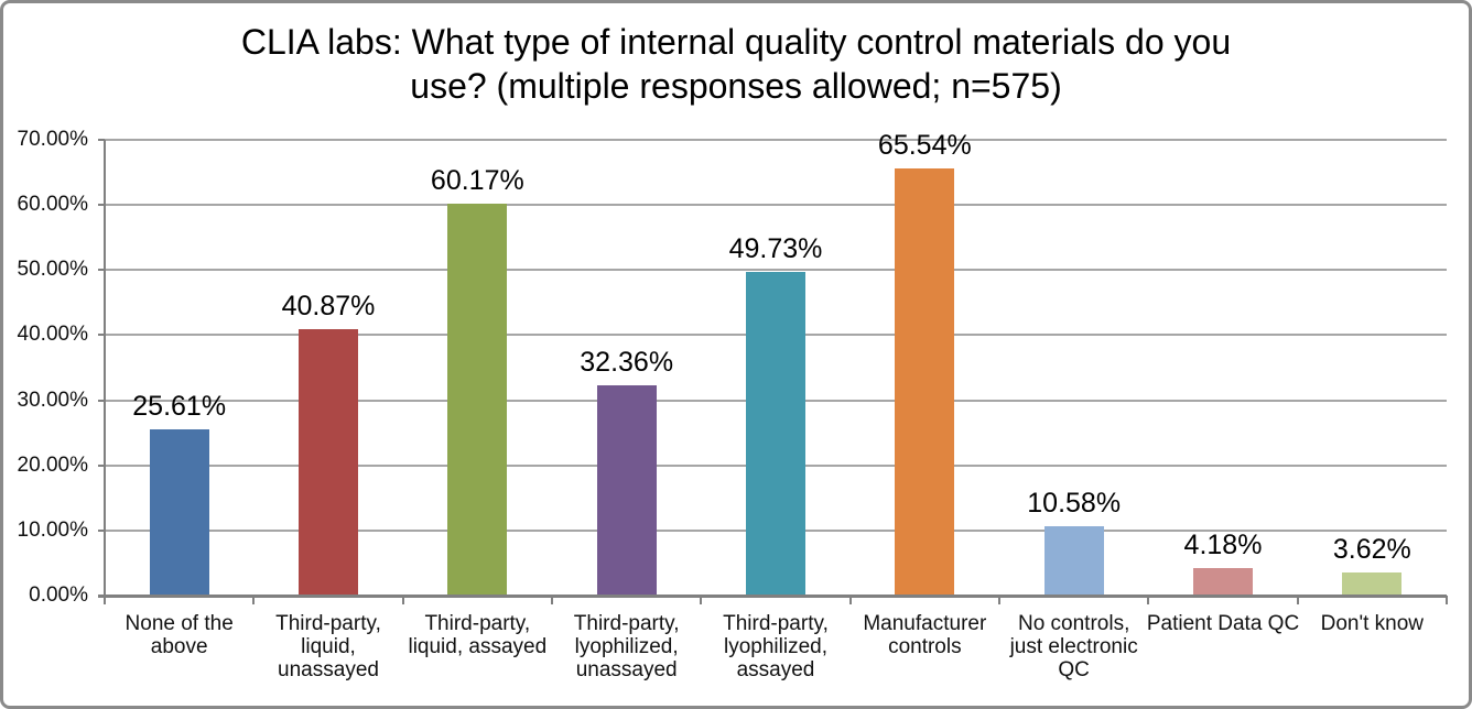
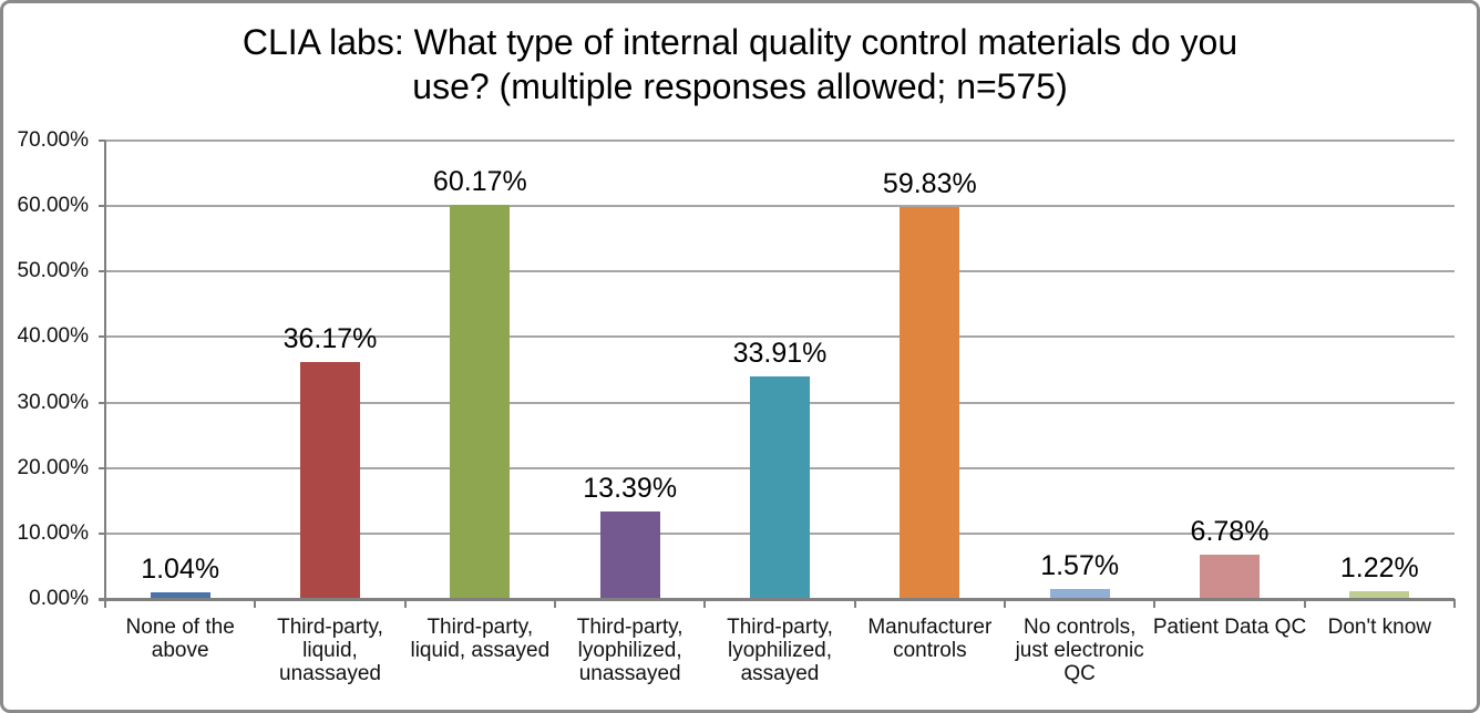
None of the above: 25.61% -> 1.04%
Third-party, liquid, unassayed: 40.87% -> 36.17%
Third-party, lyophilized, unassayed: 32.36% -> 13.39%
Third-party, lyophilized, assayed: 49.73% -> 33.91%
Manufacturer controls: 65.54% -> 59.83%
No controls, just electronic QC: 10.58% -> 1.57%
Patient Data QC: 4.18% -> 6.78%
Don't know: 3.62% -> 1.22%
